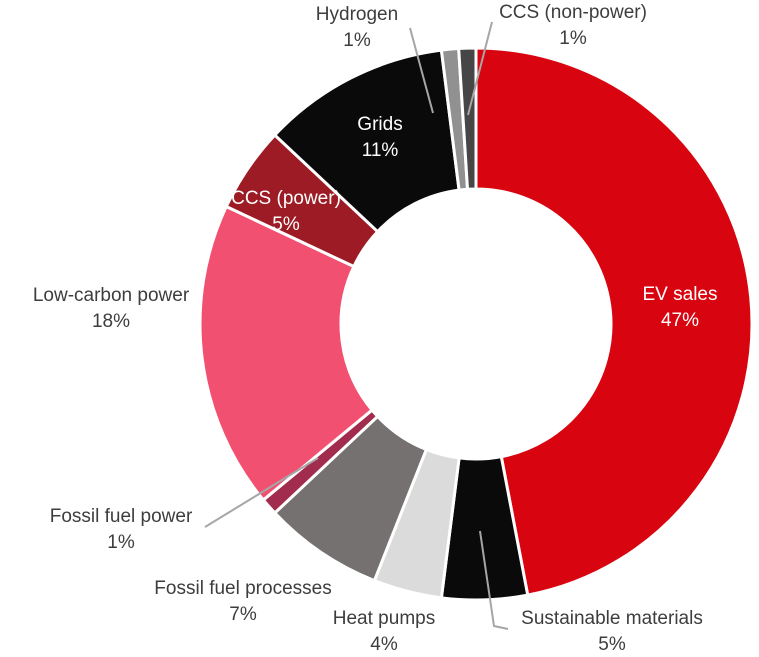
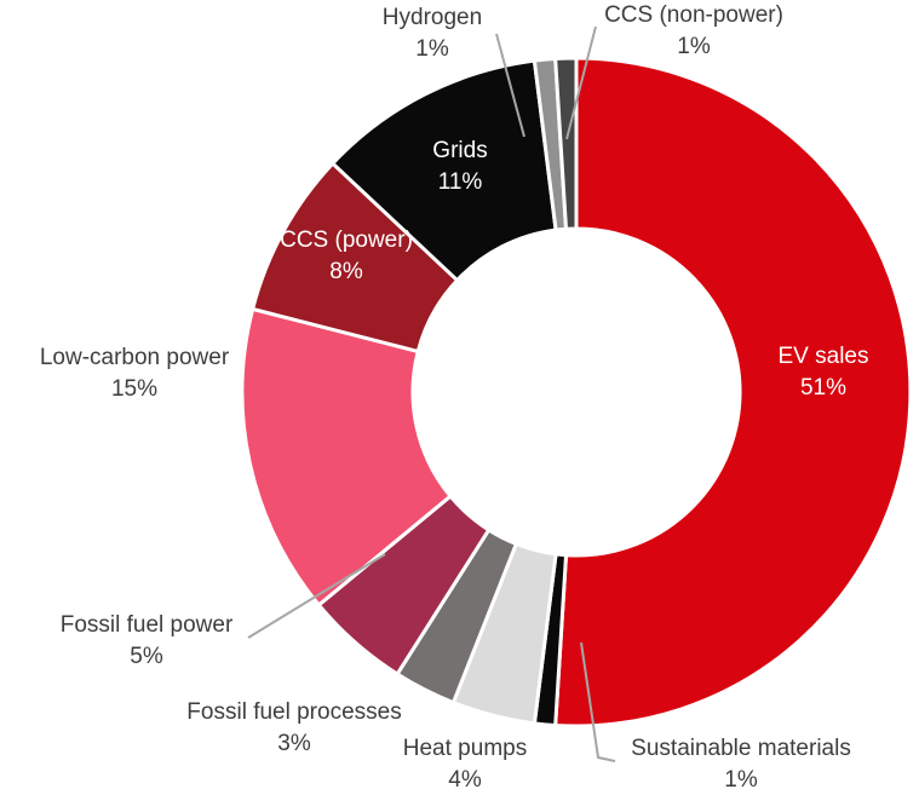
EV sales: 47% -> 51%
Sustainable materials: 5% -> 1%
Fossil fuel processes: 7% -> 3%
Fossil fuel power: 1% -> 5%
Low-carbon power: 18% -> 15%
CCS (power): 5% -> 8%
